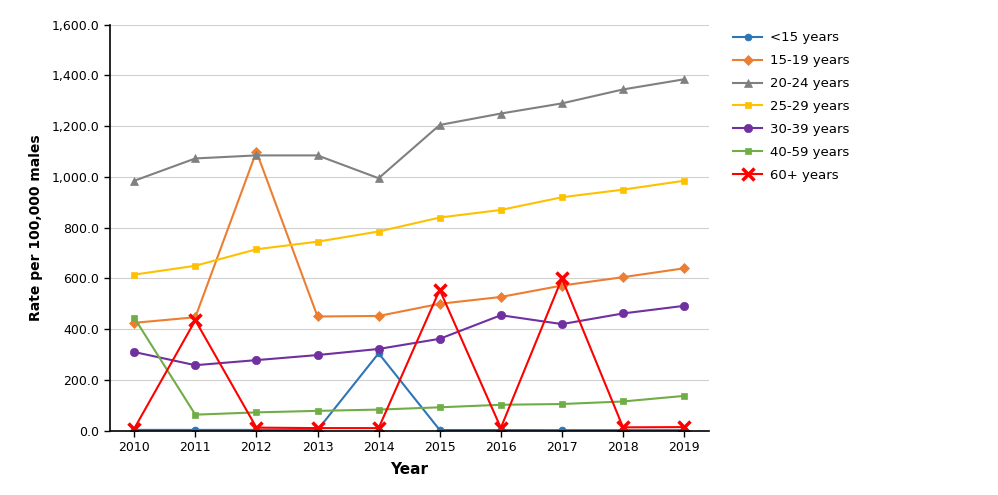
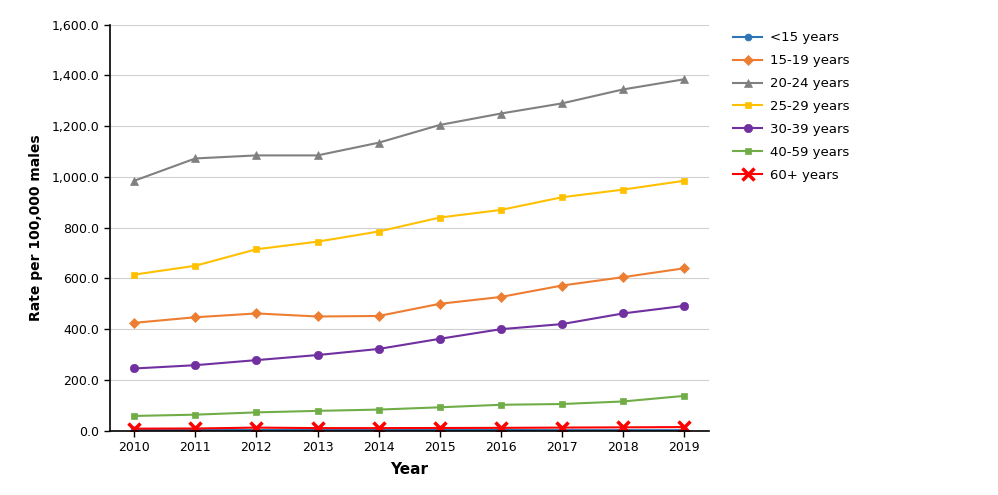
30-39 years/2010: 310 -> 245
40-59 years/2010: 445 -> 58
60+ years/2011: 435 -> 8
15-19 years/2012: 1,100 -> 462
<15 years/2014: 305 -> 2
20-24 years/2014: 995 -> 1,135
60+ years/2015: 555 -> 10
30-39 years/2016: 455 -> 400
60+ years/2017: 600 -> 12
